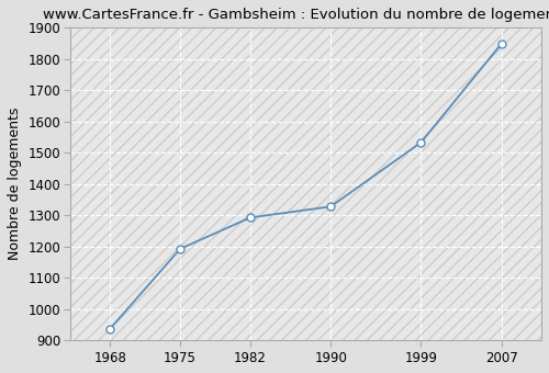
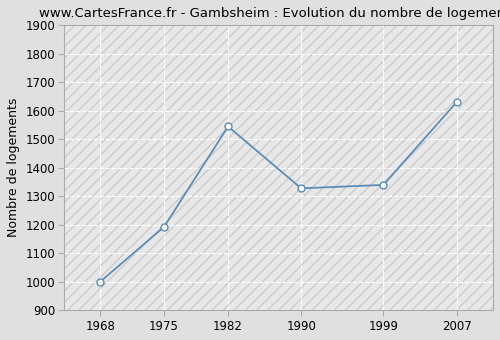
1968: 937 -> 1000
1982: 1293 -> 1545
1999: 1533 -> 1340
2007: 1848 -> 1630
